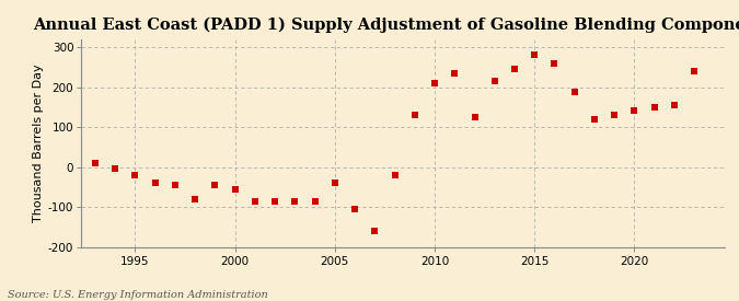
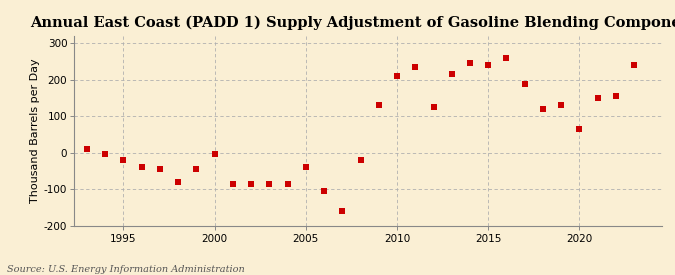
2000: -55 -> -5
2015: 280 -> 240
2020: 140 -> 65
